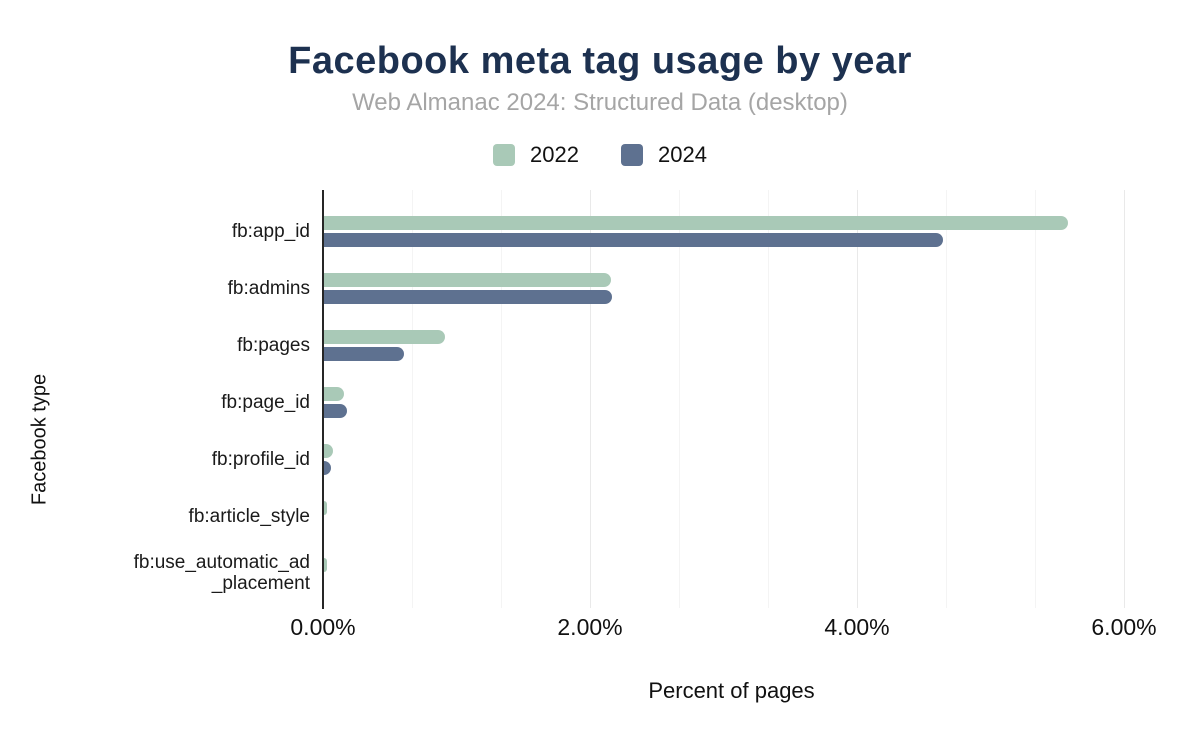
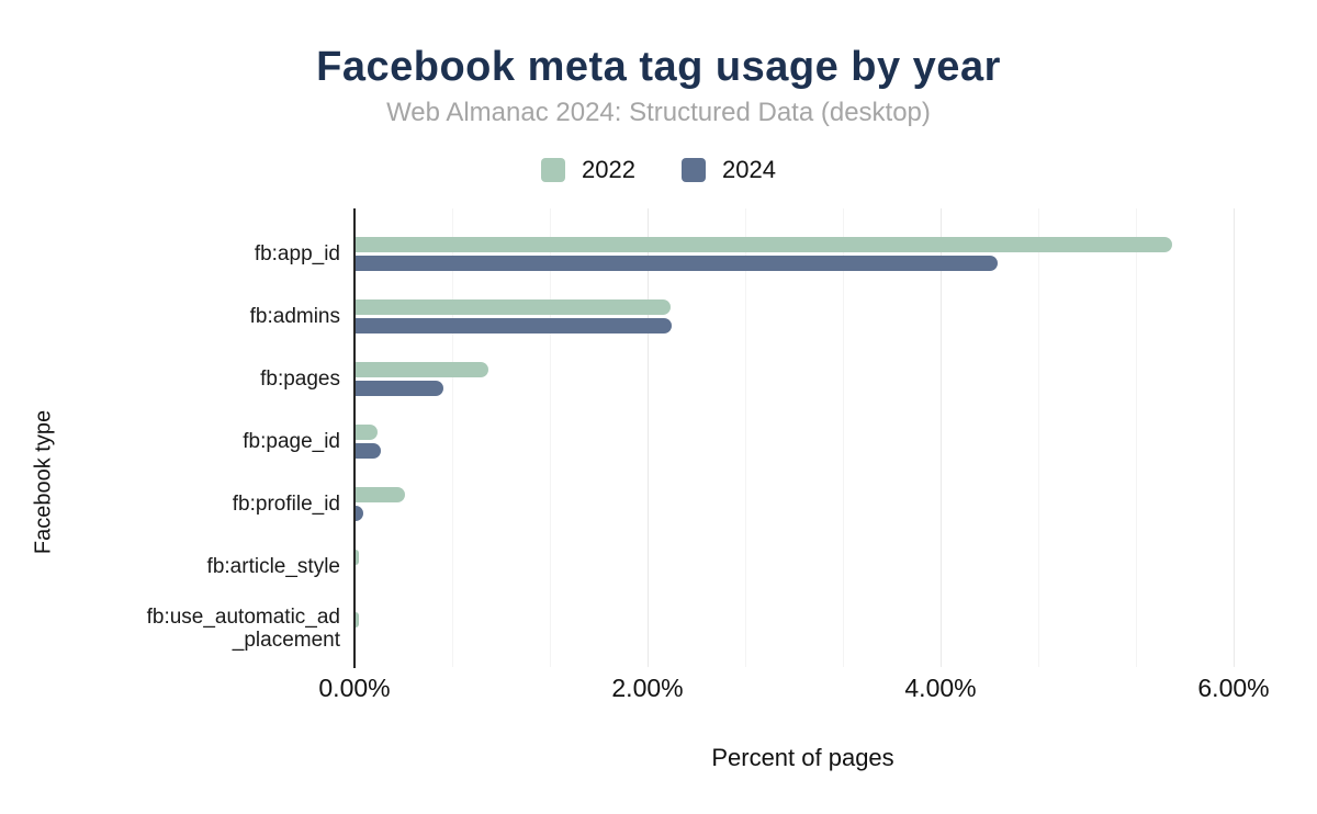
2024/fb:app_id: 4.64% -> 4.38%
2022/fb:profile_id: 0.07% -> 0.34%
